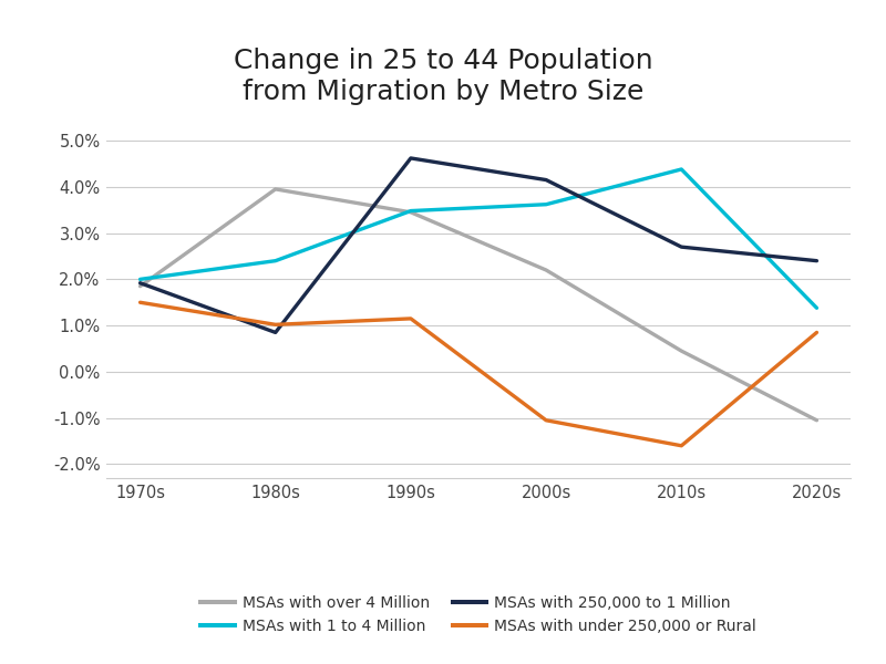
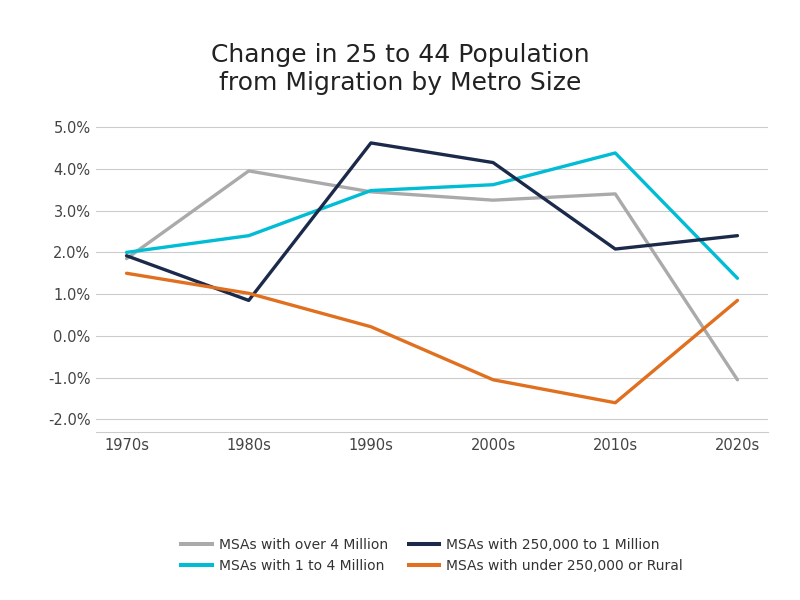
MSAs with under 250,000 or Rural/1990s: 1.15% -> 0.22%
MSAs with over 4 Million/2000s: 2.20% -> 3.25%
MSAs with over 4 Million/2010s: 0.45% -> 3.40%
MSAs with 250,000 to 1 Million/2010s: 2.70% -> 2.08%
